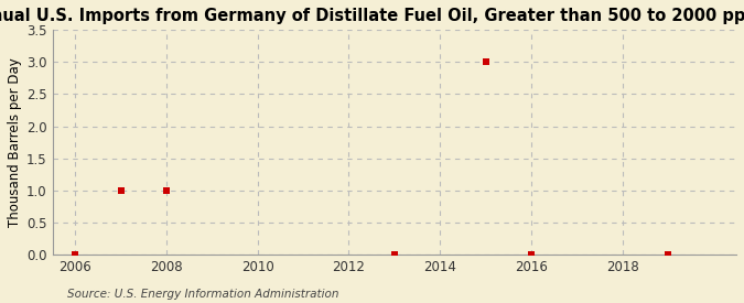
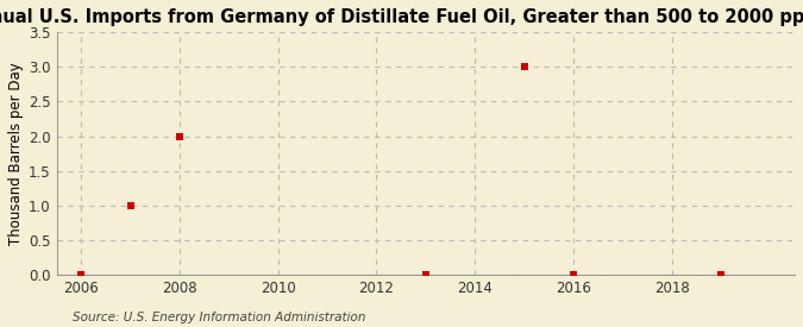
2008: 1 -> 2
